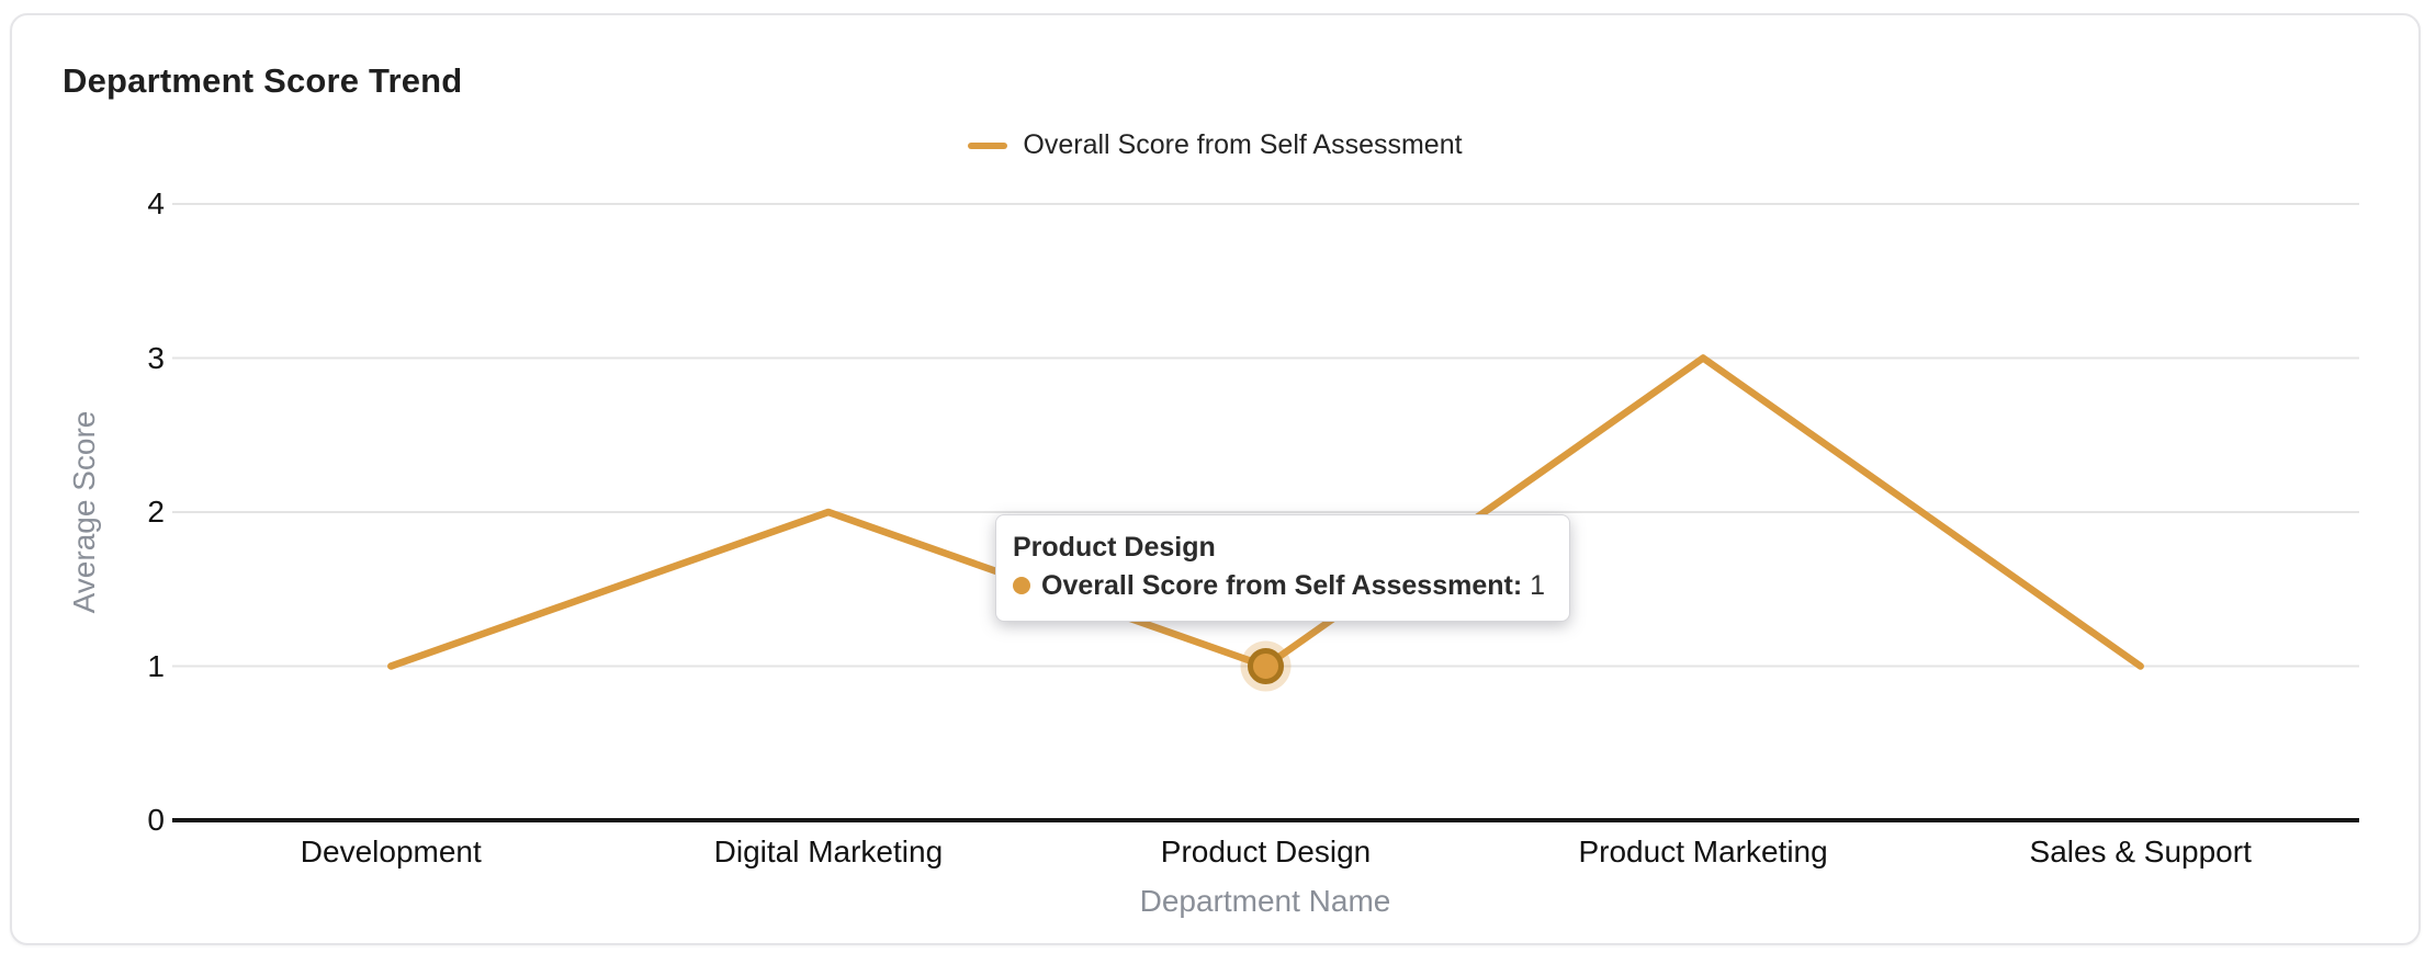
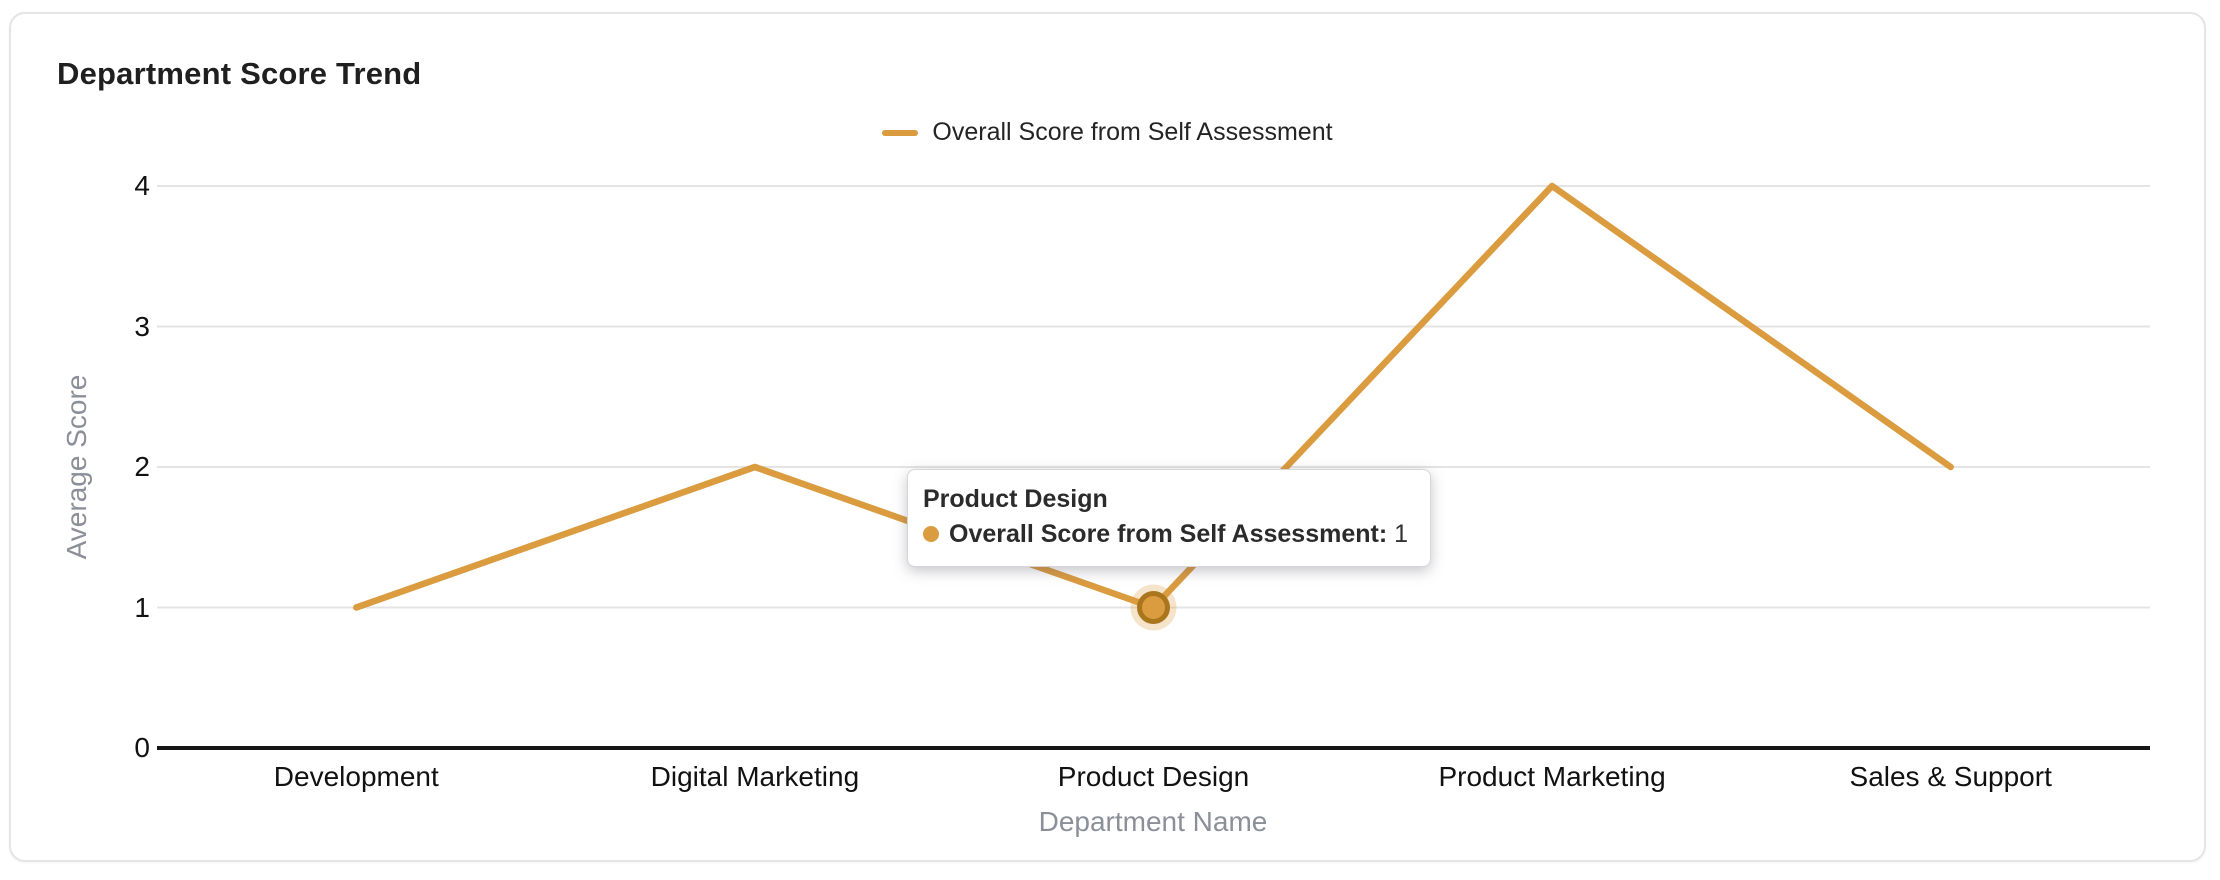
Product Marketing: 3 -> 4
Sales & Support: 1 -> 2
